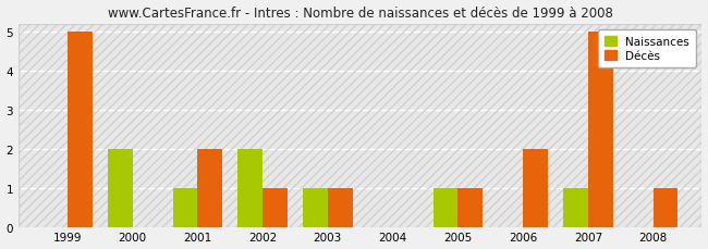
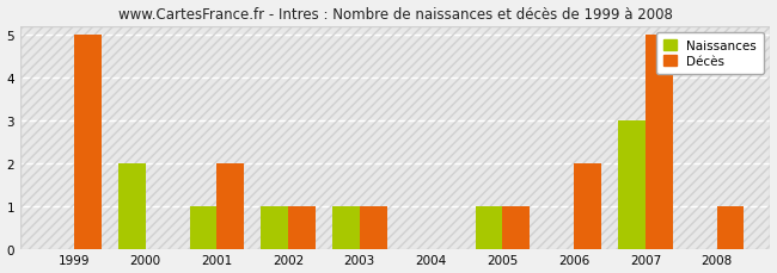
Naissances/2002: 2 -> 1
Naissances/2007: 1 -> 3
